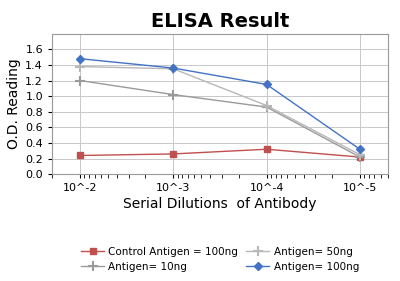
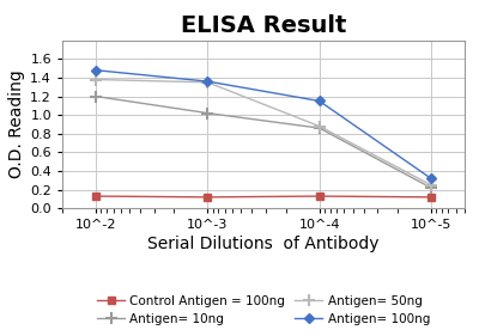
Control Antigen = 100ng/10^-2: 0.24 -> 0.13
Control Antigen = 100ng/10^-3: 0.26 -> 0.12
Control Antigen = 100ng/10^-4: 0.32 -> 0.13
Control Antigen = 100ng/10^-5: 0.22 -> 0.12
